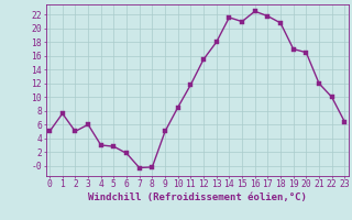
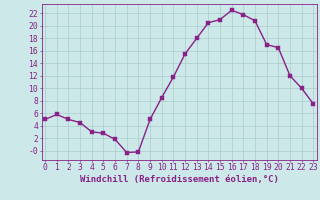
1: 7.6 -> 5.8
3: 6.0 -> 4.5
14: 21.6 -> 20.5
23: 6.4 -> 7.5
